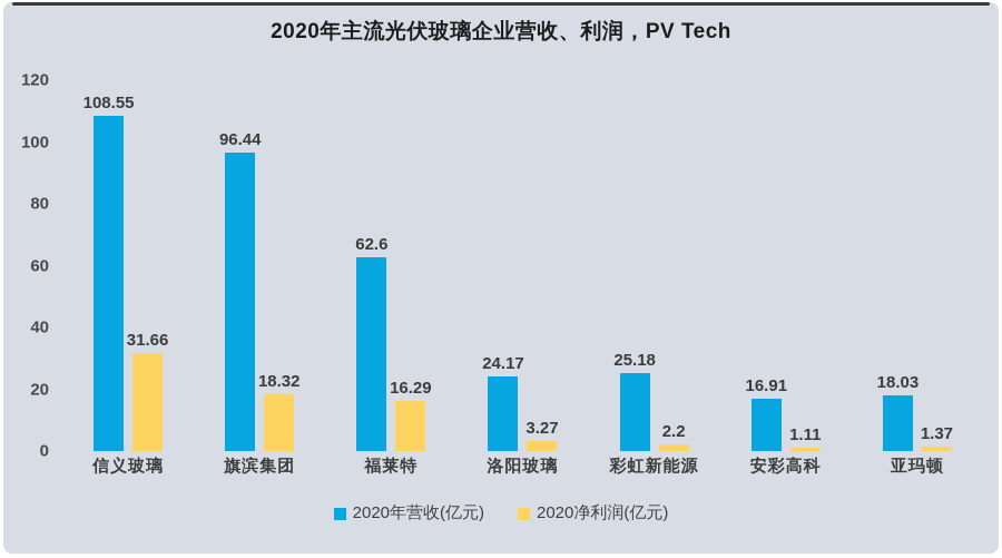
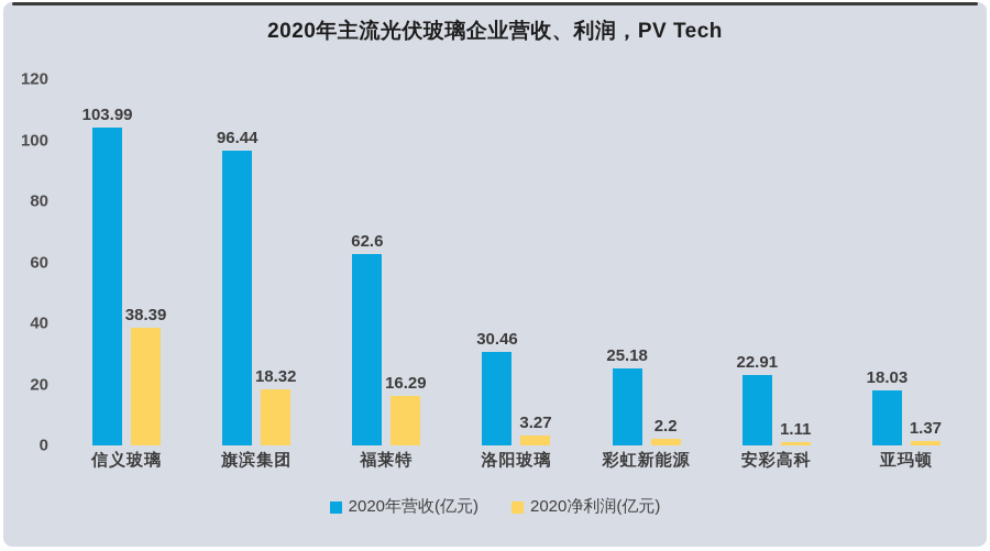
2020年营收(亿元)/信义玻璃: 108.55 -> 103.99
2020净利润(亿元)/信义玻璃: 31.66 -> 38.39
2020年营收(亿元)/洛阳玻璃: 24.17 -> 30.46
2020年营收(亿元)/安彩高科: 16.91 -> 22.91
